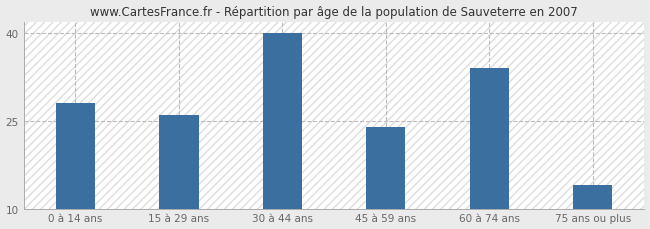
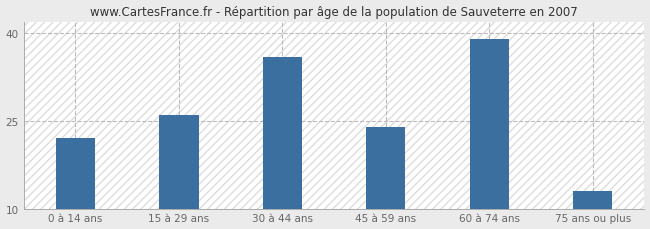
0 à 14 ans: 28 -> 22
30 à 44 ans: 40 -> 36
60 à 74 ans: 34 -> 39
75 ans ou plus: 14 -> 13
